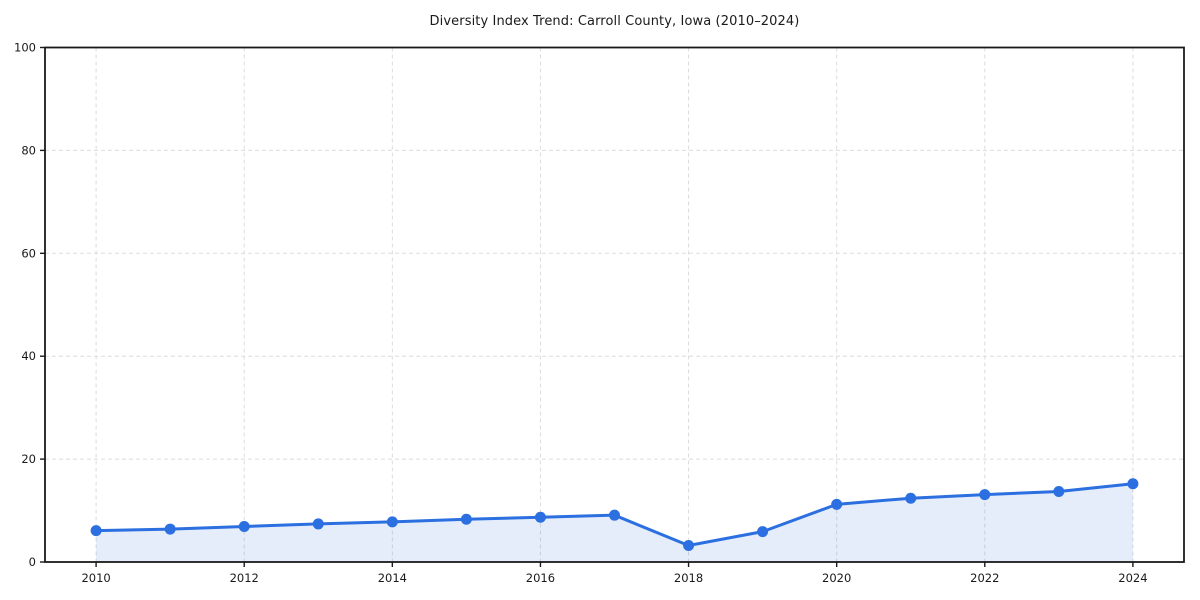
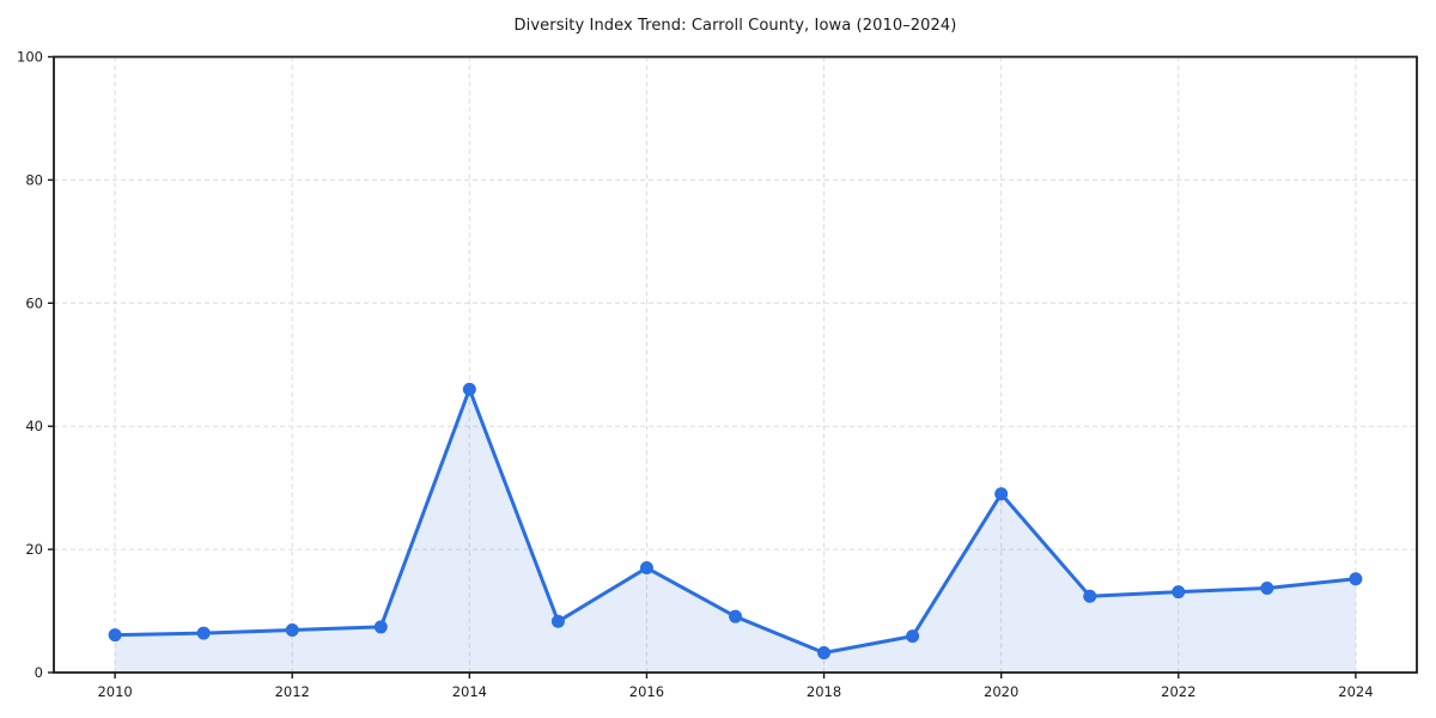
2014: 8 -> 46
2016: 9 -> 17
2020: 11 -> 29
